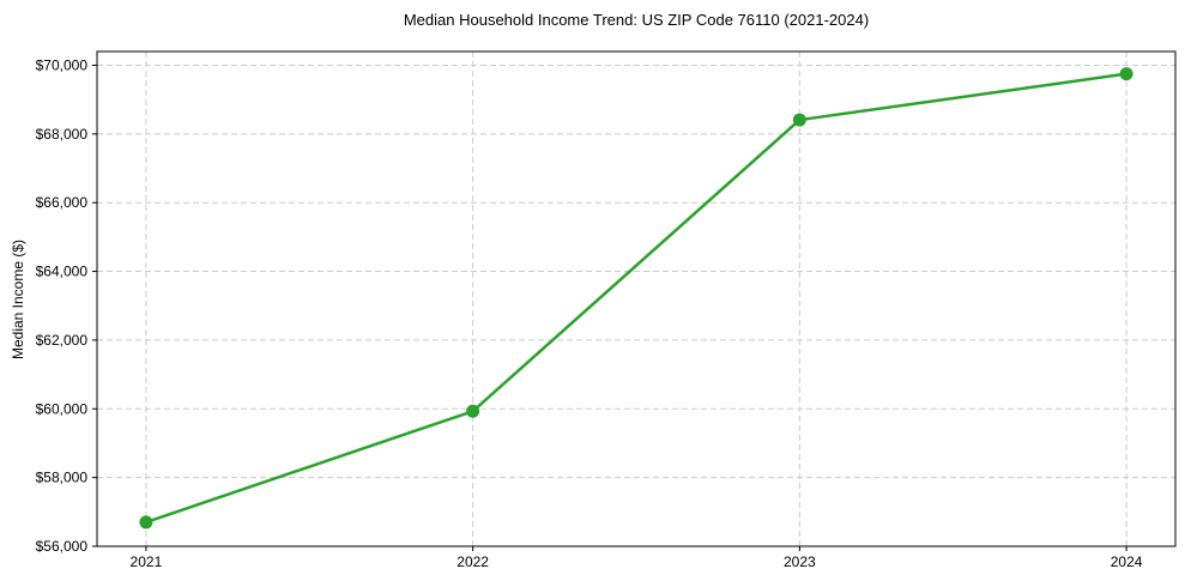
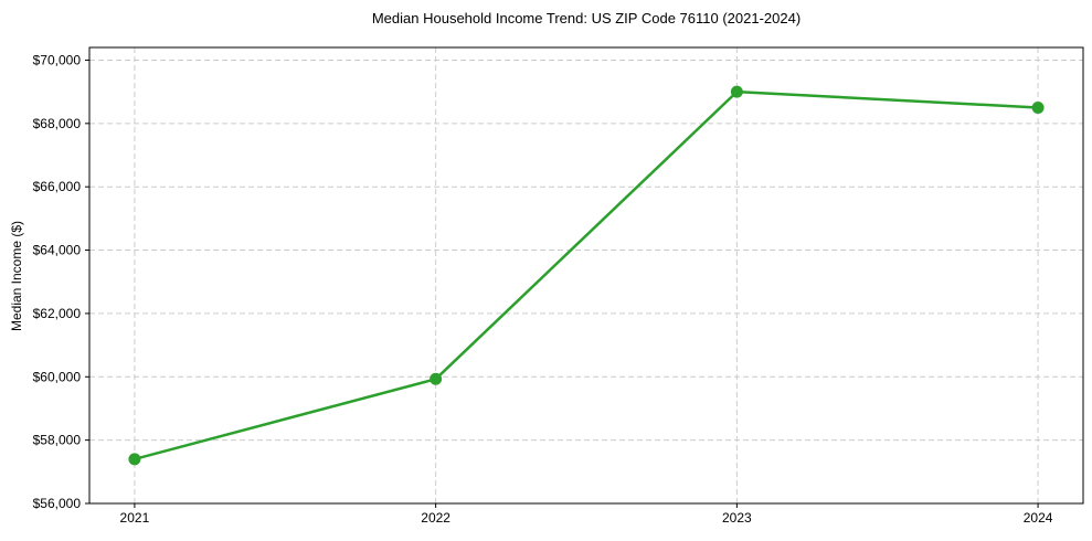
2021: $56700 -> $57400
2023: $68400 -> $69000
2024: $69800 -> $68500
